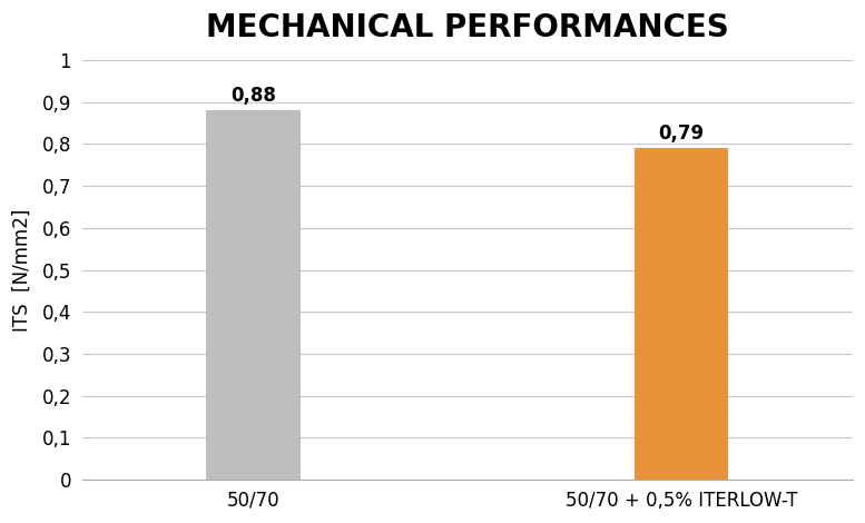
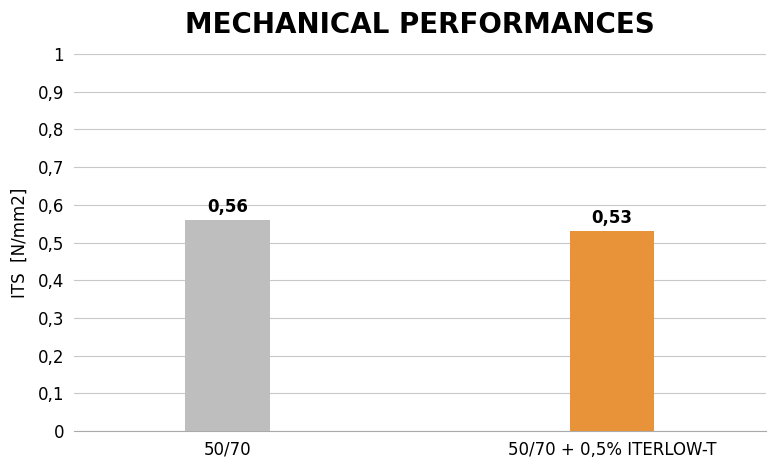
50/70: 0,88 -> 0,56
50/70 + 0,5% ITERLOW-T: 0,79 -> 0,53
